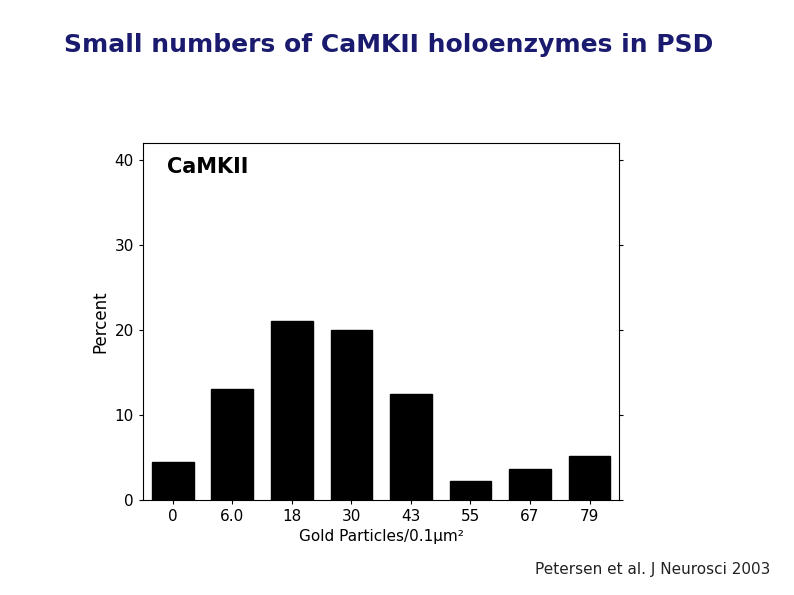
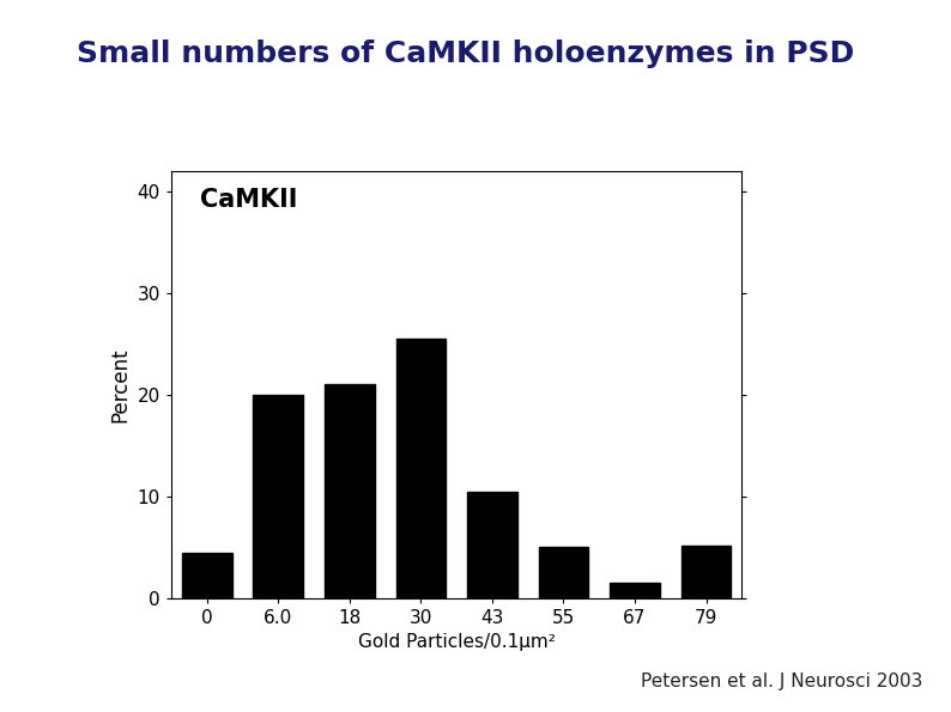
6.0: 13.0 -> 20.0
30: 20.0 -> 25.5
43: 12.4 -> 10.5
55: 2.2 -> 5.0
67: 3.6 -> 1.5
